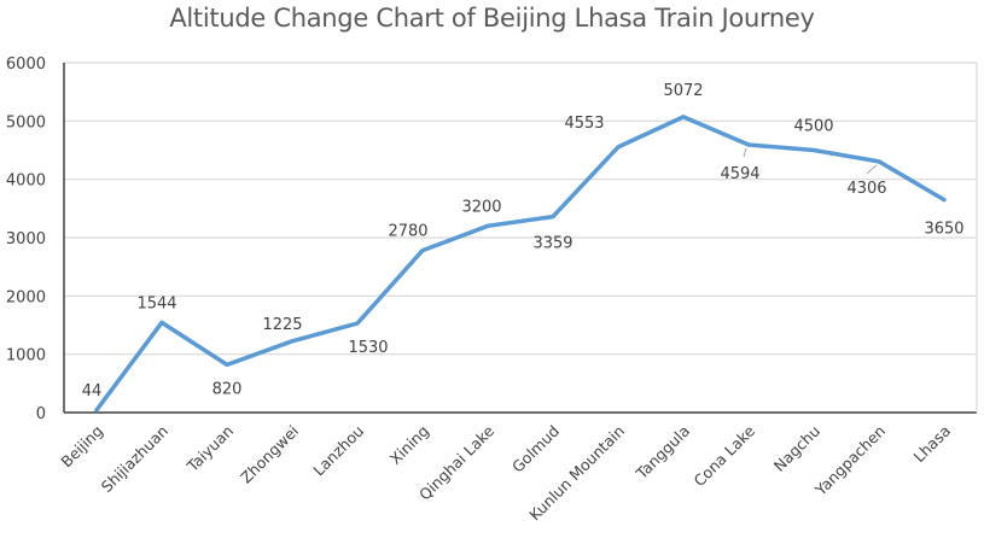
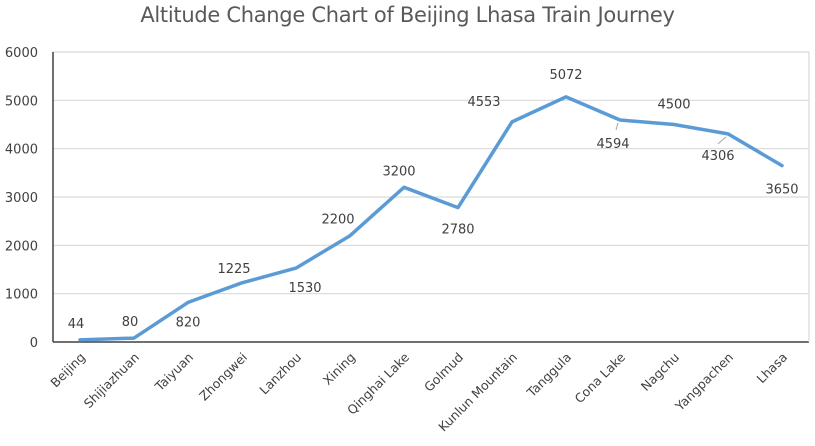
Shijiazhuan: 1544 -> 80
Xining: 2780 -> 2200
Golmud: 3359 -> 2780
